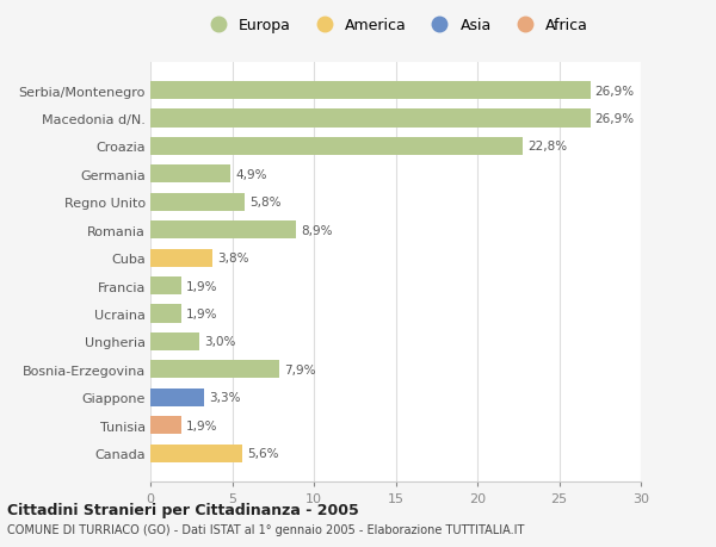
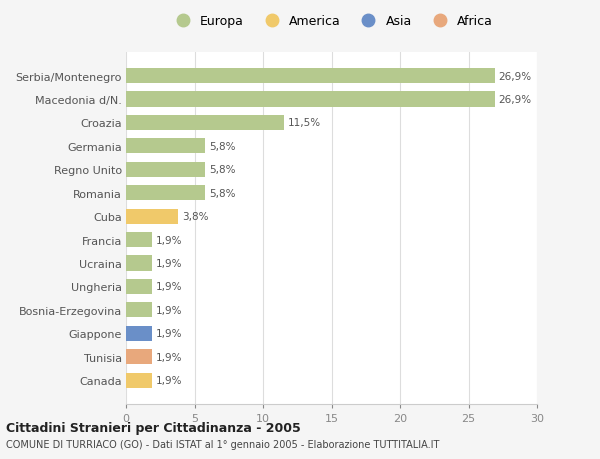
Croazia: 22,8% -> 11,5%
Germania: 4,9% -> 5,8%
Romania: 8,9% -> 5,8%
Ungheria: 3,0% -> 1,9%
Bosnia-Erzegovina: 7,9% -> 1,9%
Giappone: 3,3% -> 1,9%
Canada: 5,6% -> 1,9%
